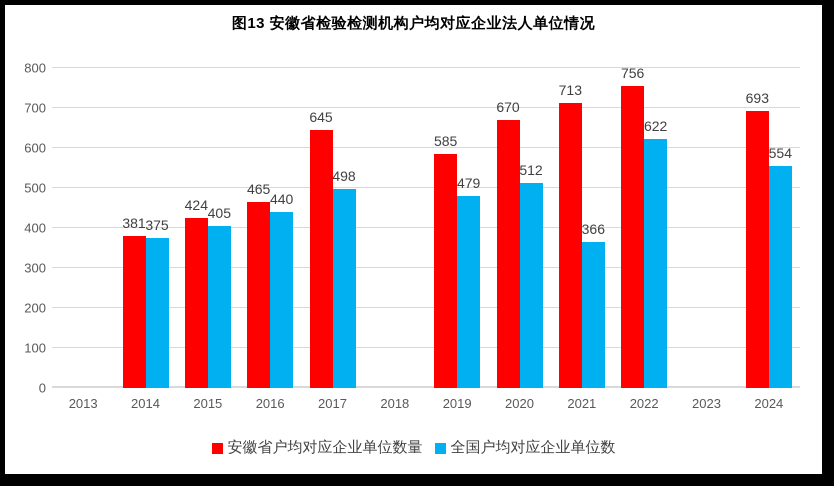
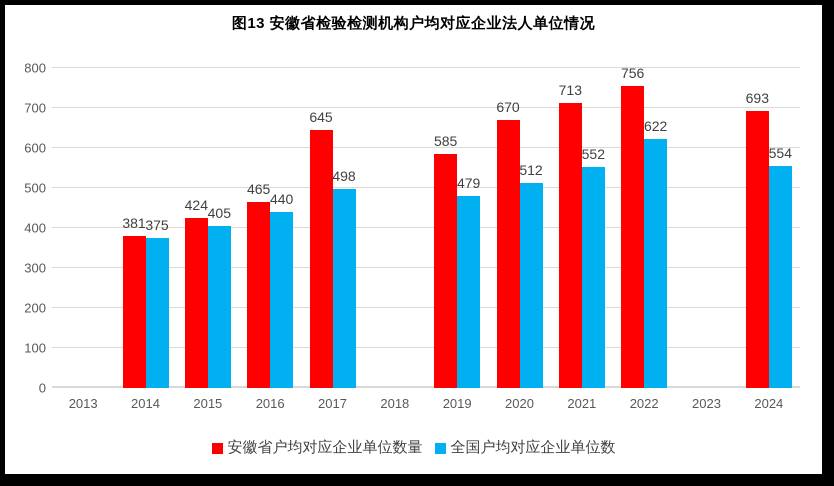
全国户均对应企业单位数/2021: 366 -> 552
